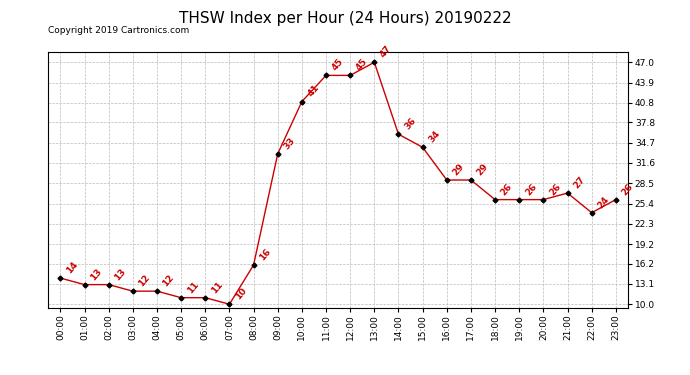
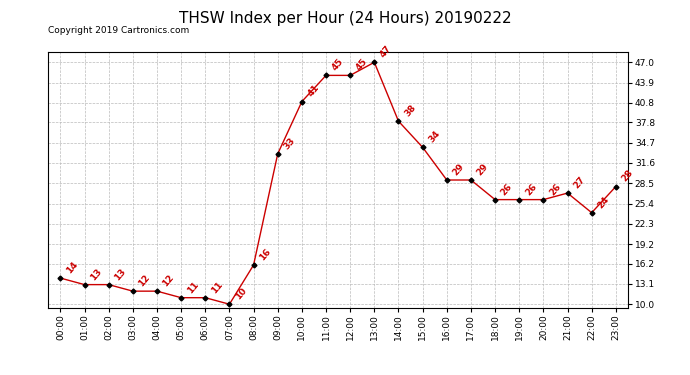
14:00: 36 -> 38
23:00: 26 -> 28
